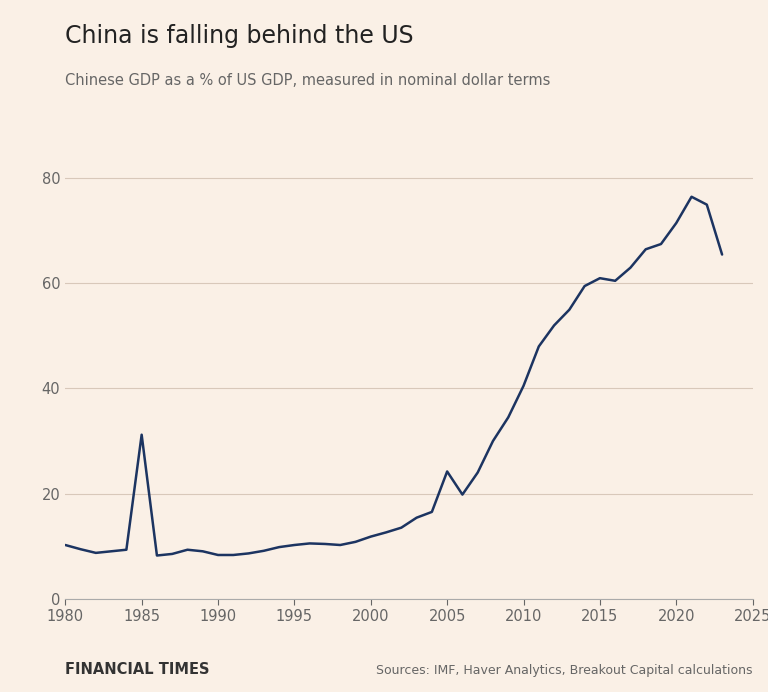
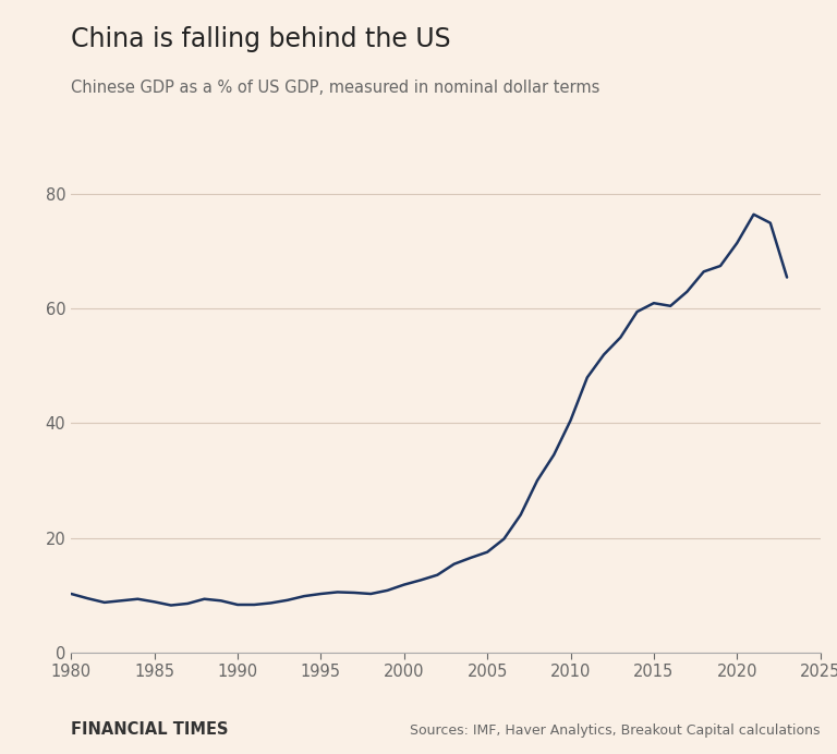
1985: 31.2 -> 8.8
2005: 24.2 -> 17.5
